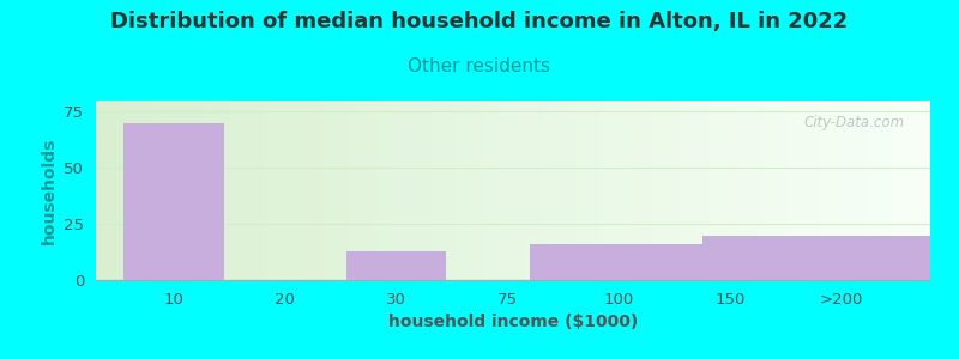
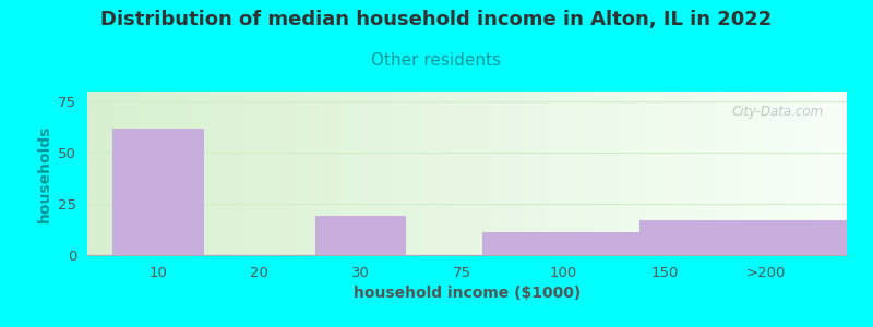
10: 70 -> 62
30: 13 -> 19
100: 16 -> 11
>200: 20 -> 17
